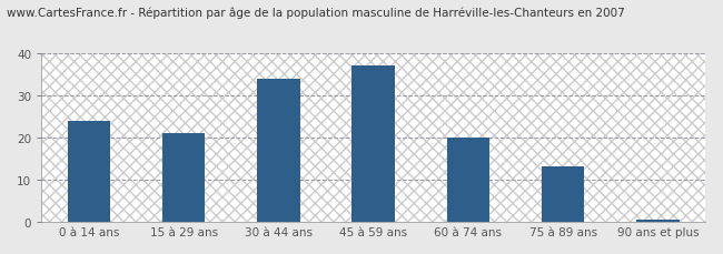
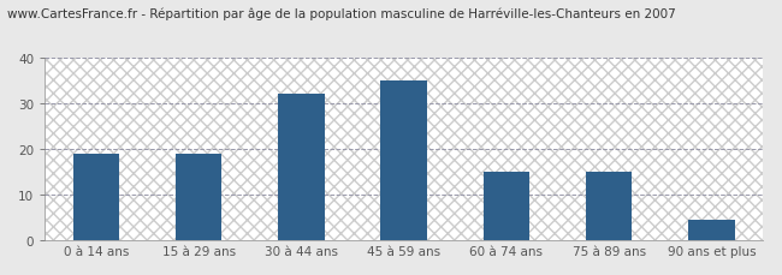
0 à 14 ans: 24.0 -> 19.0
15 à 29 ans: 21.0 -> 19.0
30 à 44 ans: 34.0 -> 32.0
45 à 59 ans: 37.0 -> 35.0
60 à 74 ans: 20.0 -> 15.0
75 à 89 ans: 13.0 -> 15.0
90 ans et plus: 0.5 -> 4.5
